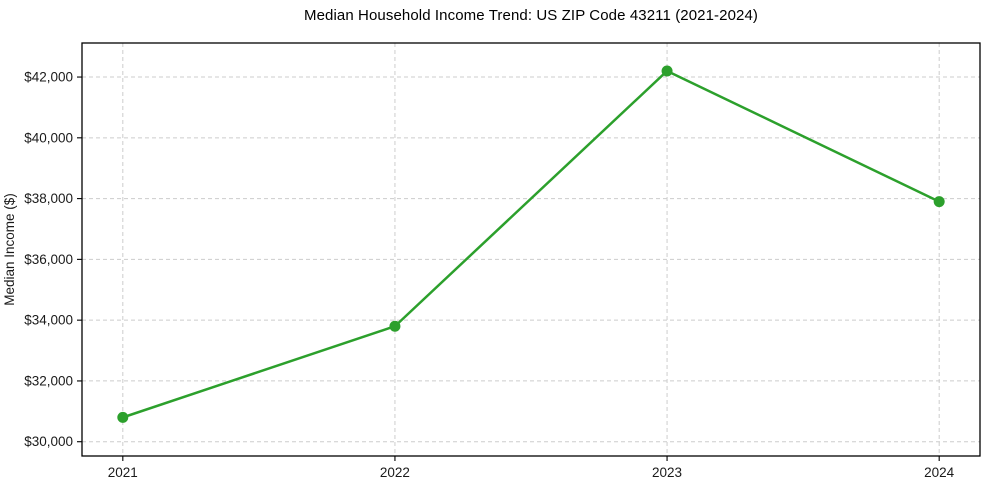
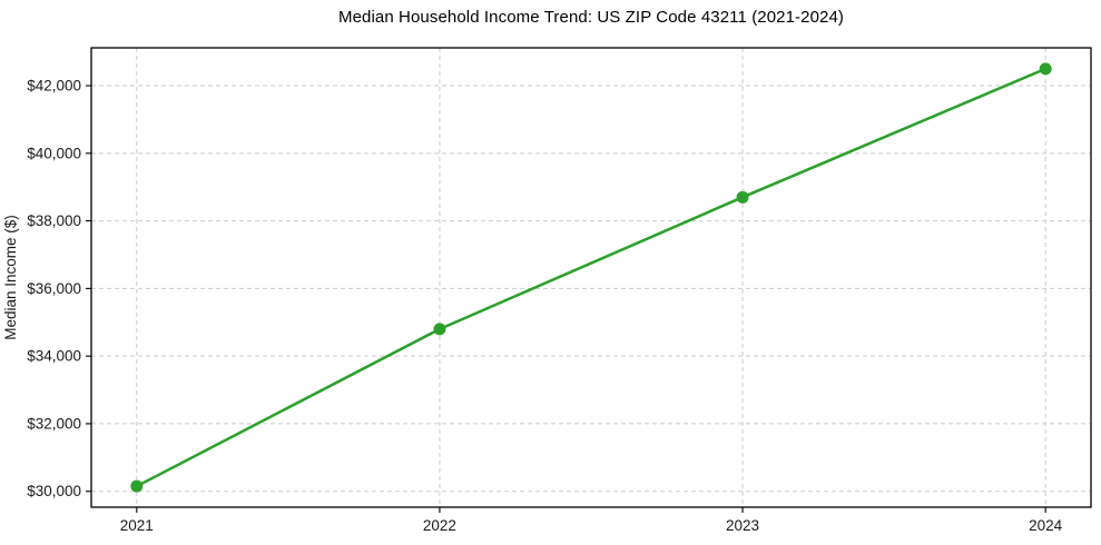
2021: $30800 -> $30200
2022: $33800 -> $34800
2023: $42200 -> $38700
2024: $37900 -> $42500
